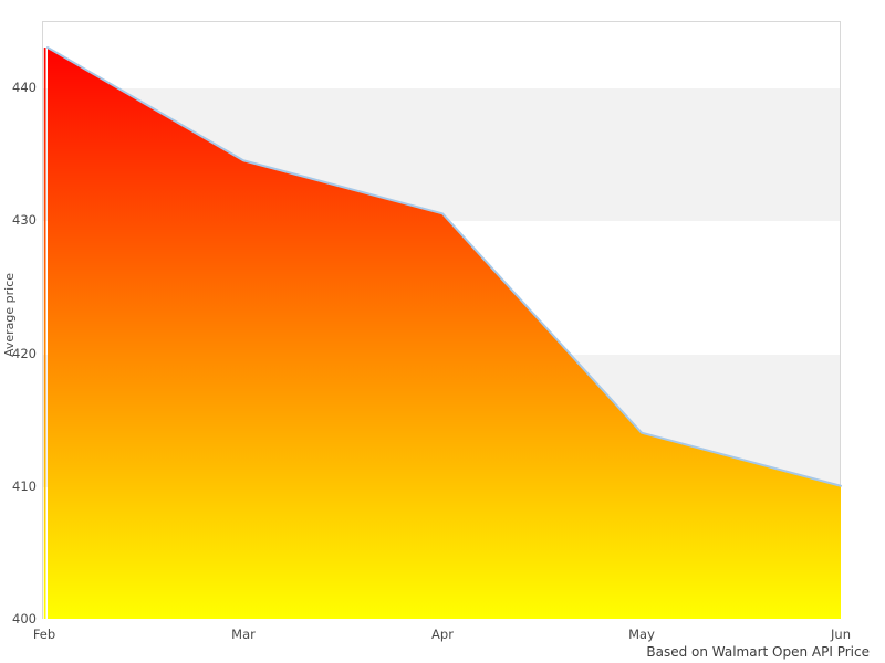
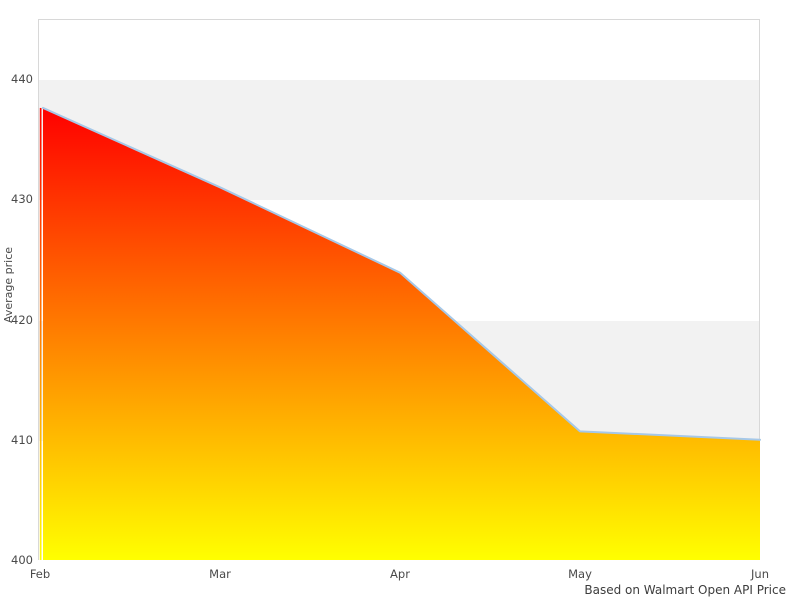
Feb: 443.0 -> 437.6
Mar: 434.5 -> 431.0
Apr: 430.5 -> 423.9
May: 414.0 -> 410.7
